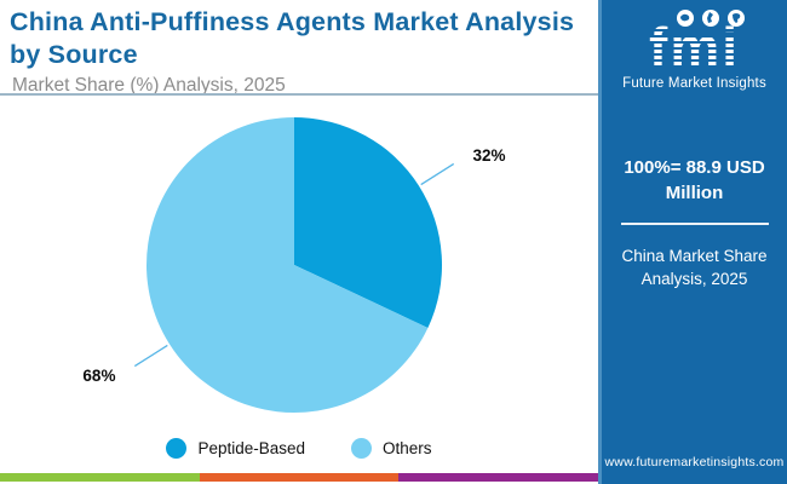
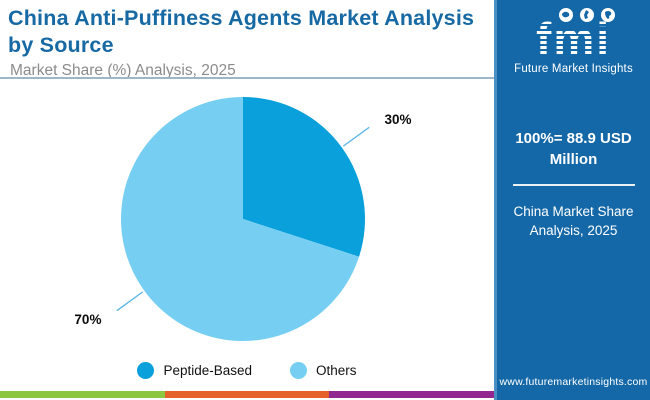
Peptide-Based: 32% -> 30%
Others: 68% -> 70%
